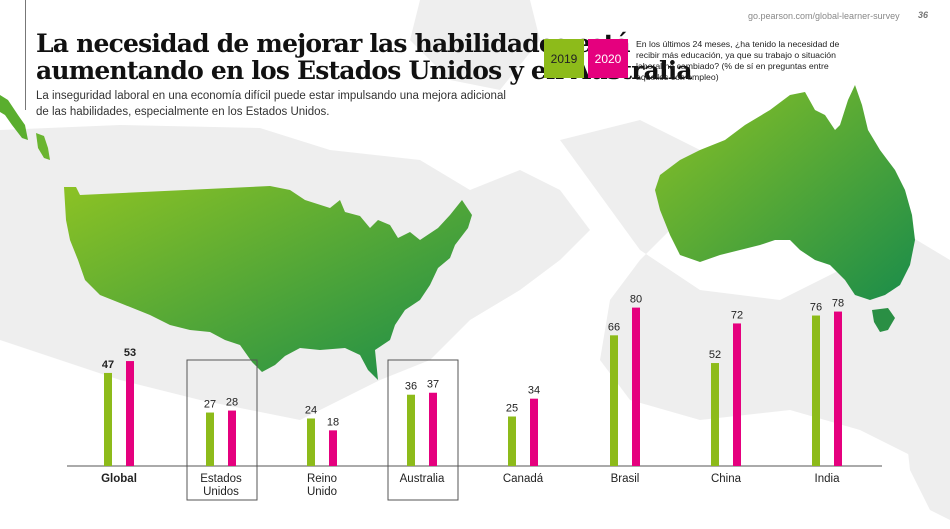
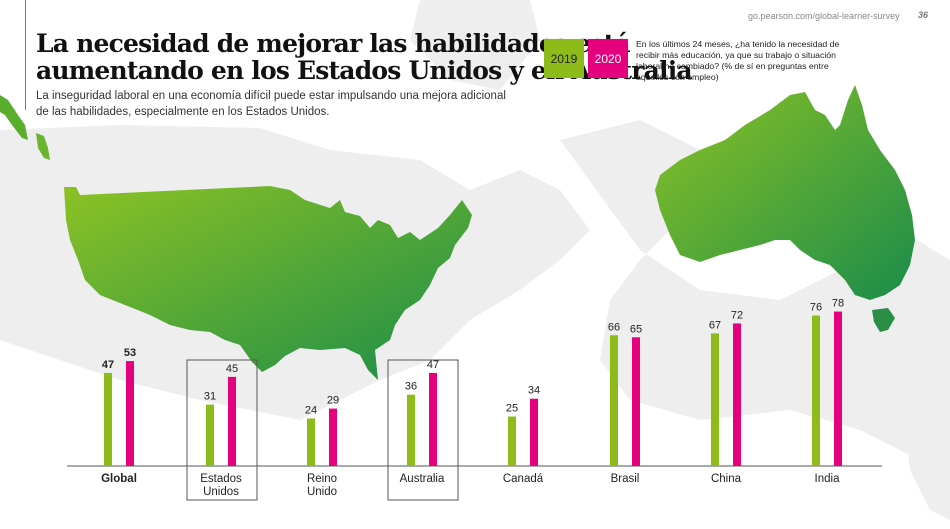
2019/Estados Unidos: 27 -> 31
2020/Estados Unidos: 28 -> 45
2020/Reino Unido: 18 -> 29
2020/Australia: 37 -> 47
2020/Brasil: 80 -> 65
2019/China: 52 -> 67
